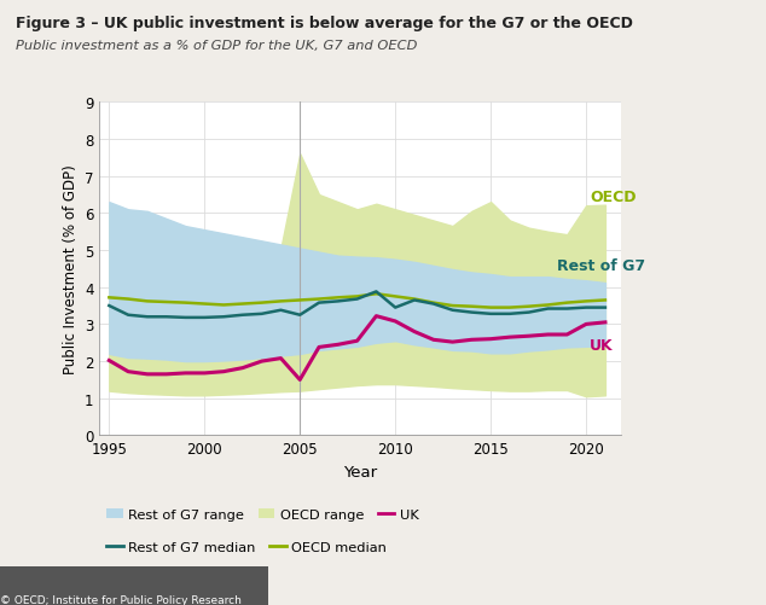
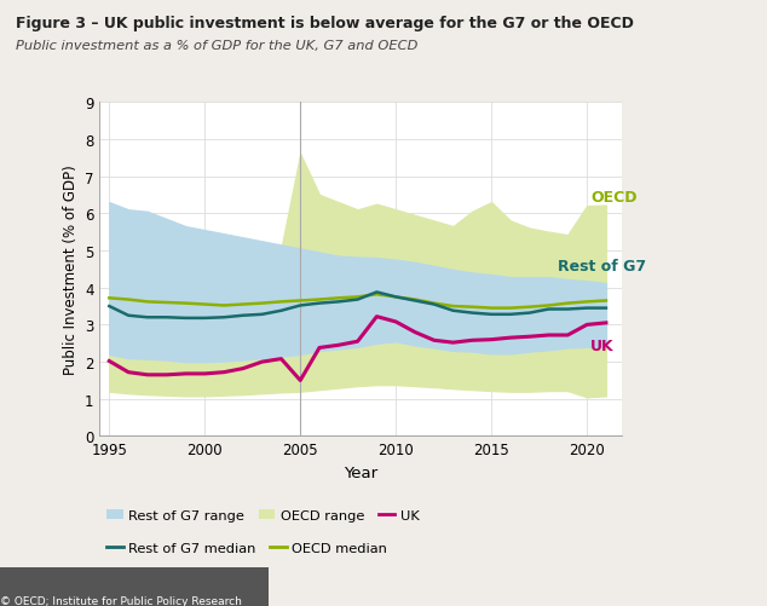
Rest of G7 median/2005: 3.25 -> 3.52
Rest of G7 median/2010: 3.45 -> 3.75
